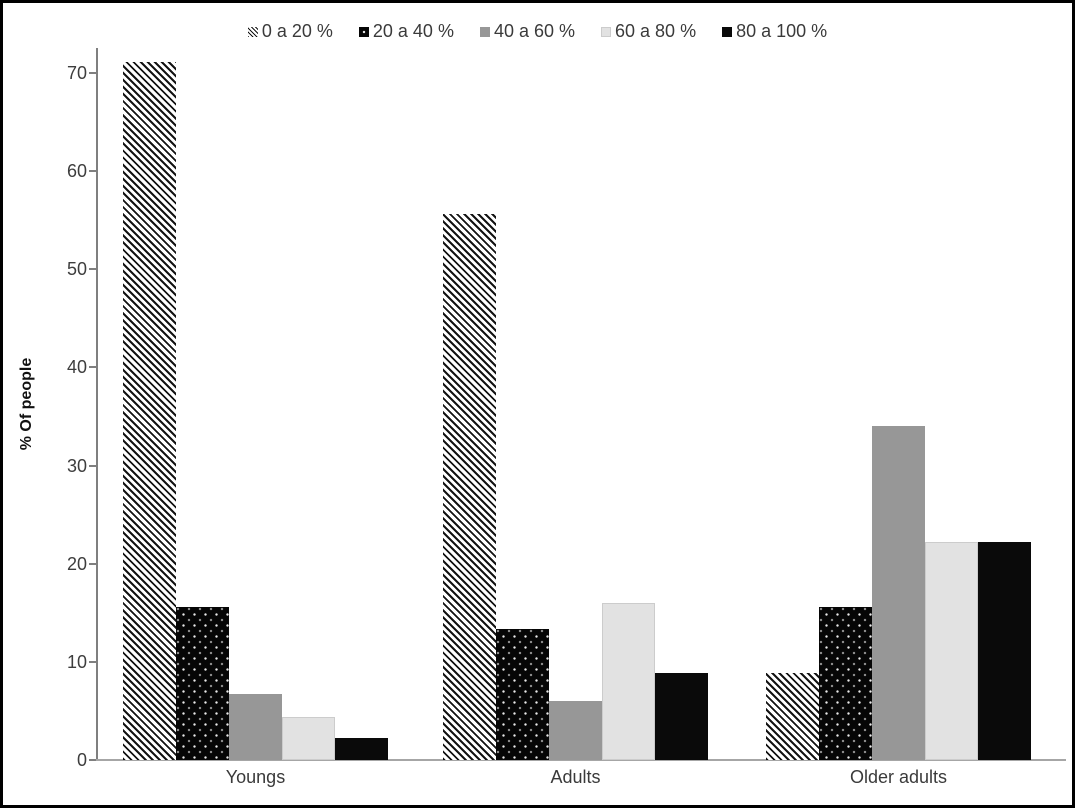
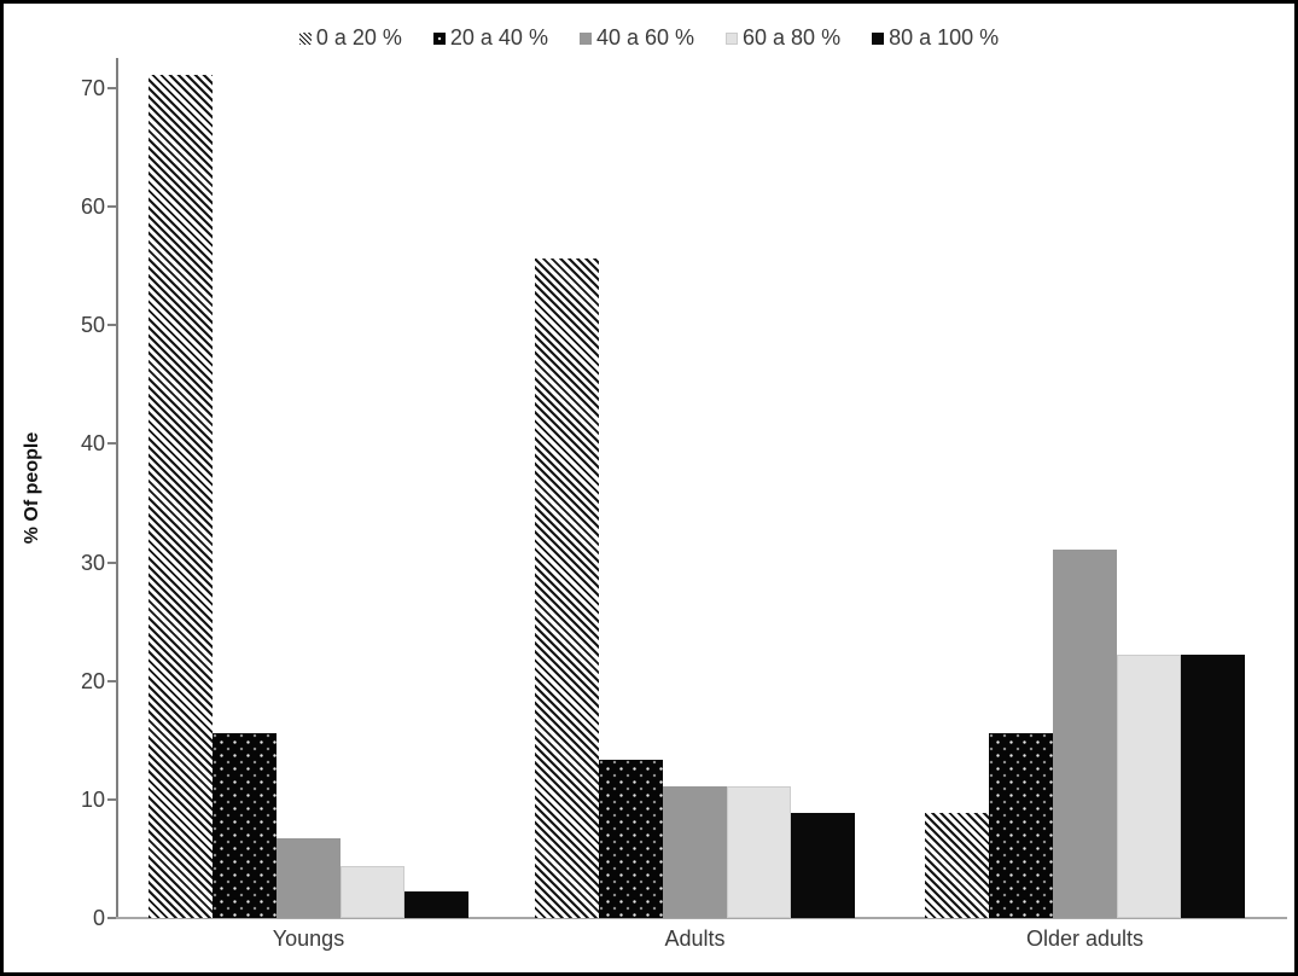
40 a 60 %/Adults: 6 -> 11
60 a 80 %/Adults: 16 -> 11
40 a 60 %/Older adults: 34 -> 31
